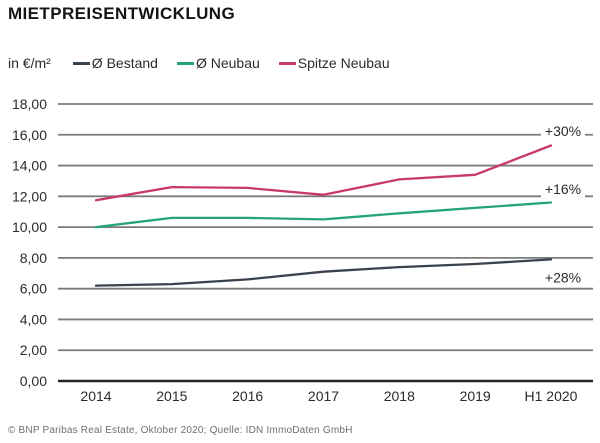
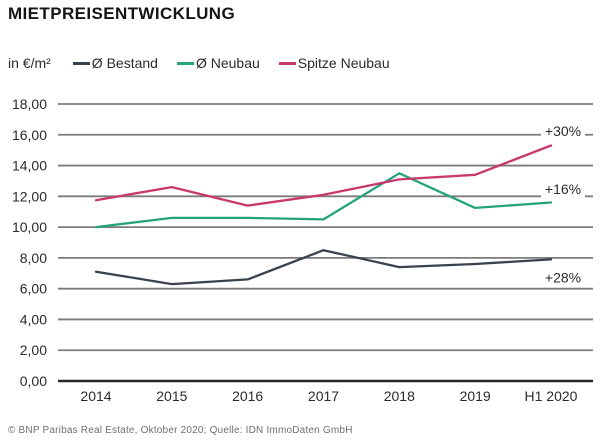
Ø Bestand/2014: 6,2 -> 7,1
Spitze Neubau/2016: 12,6 -> 11,4
Ø Bestand/2017: 7,1 -> 8,5
Ø Neubau/2018: 10,9 -> 13,5
